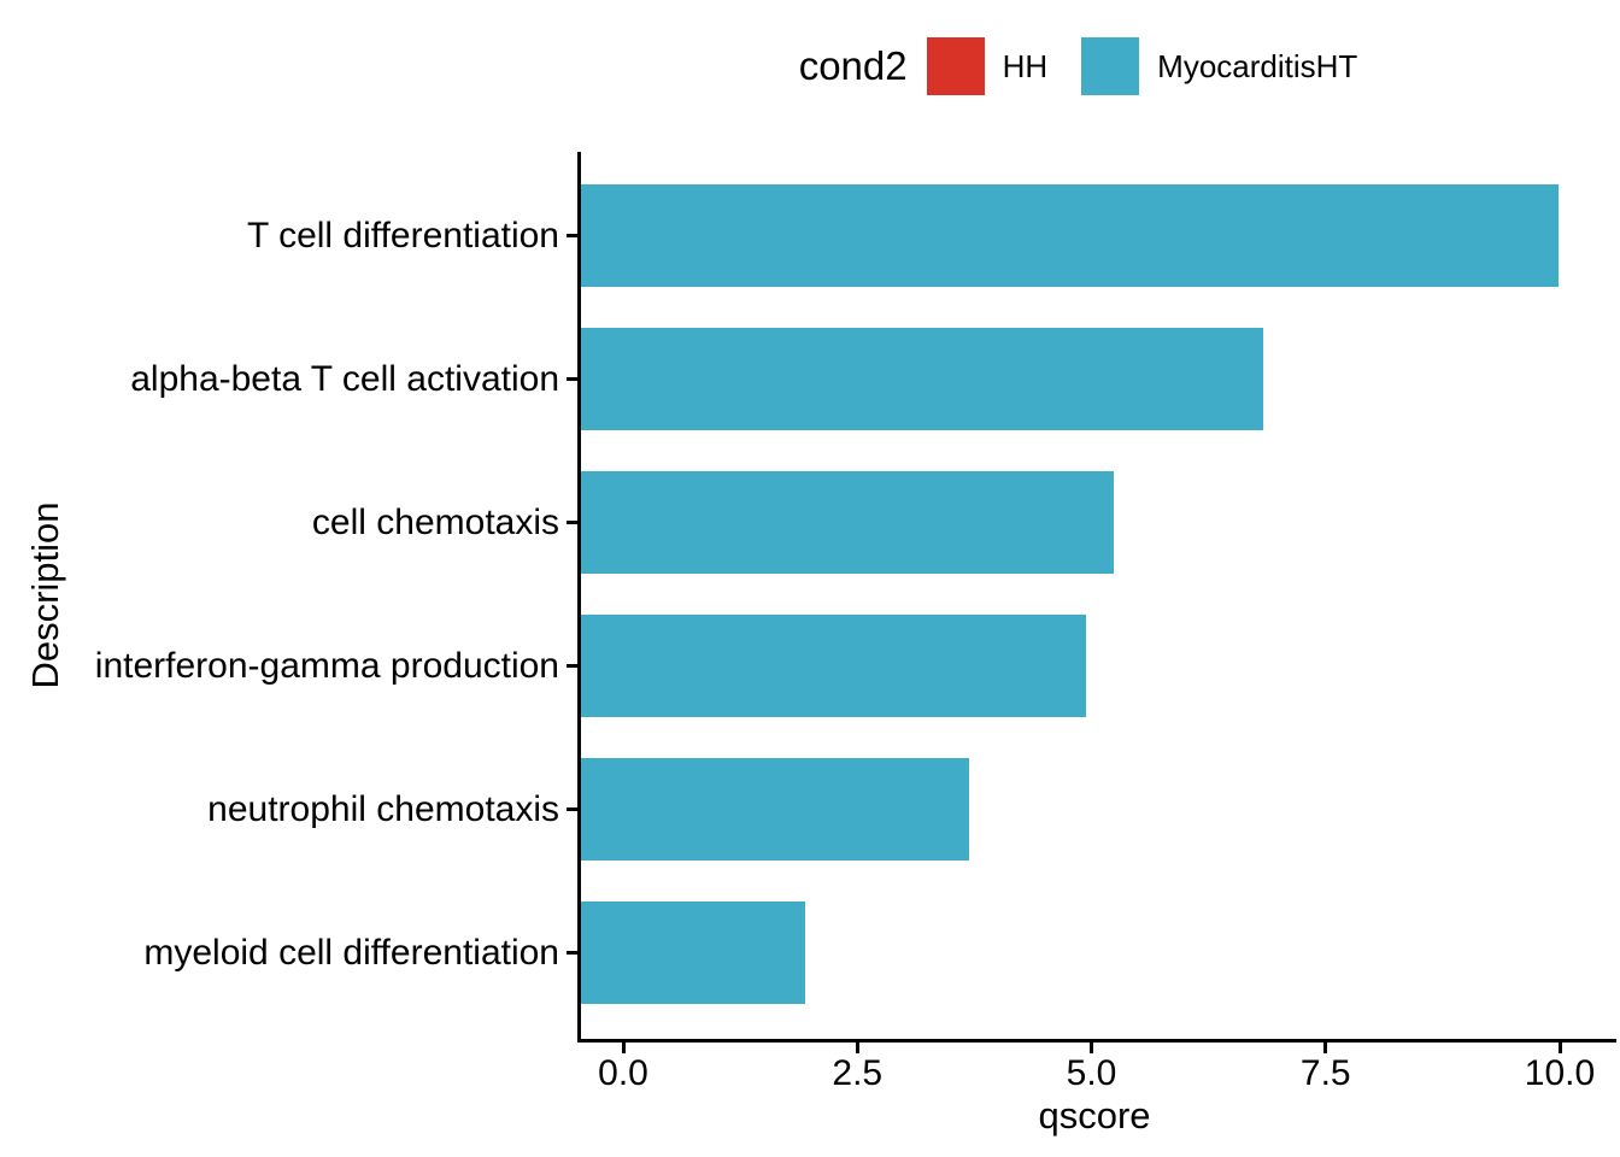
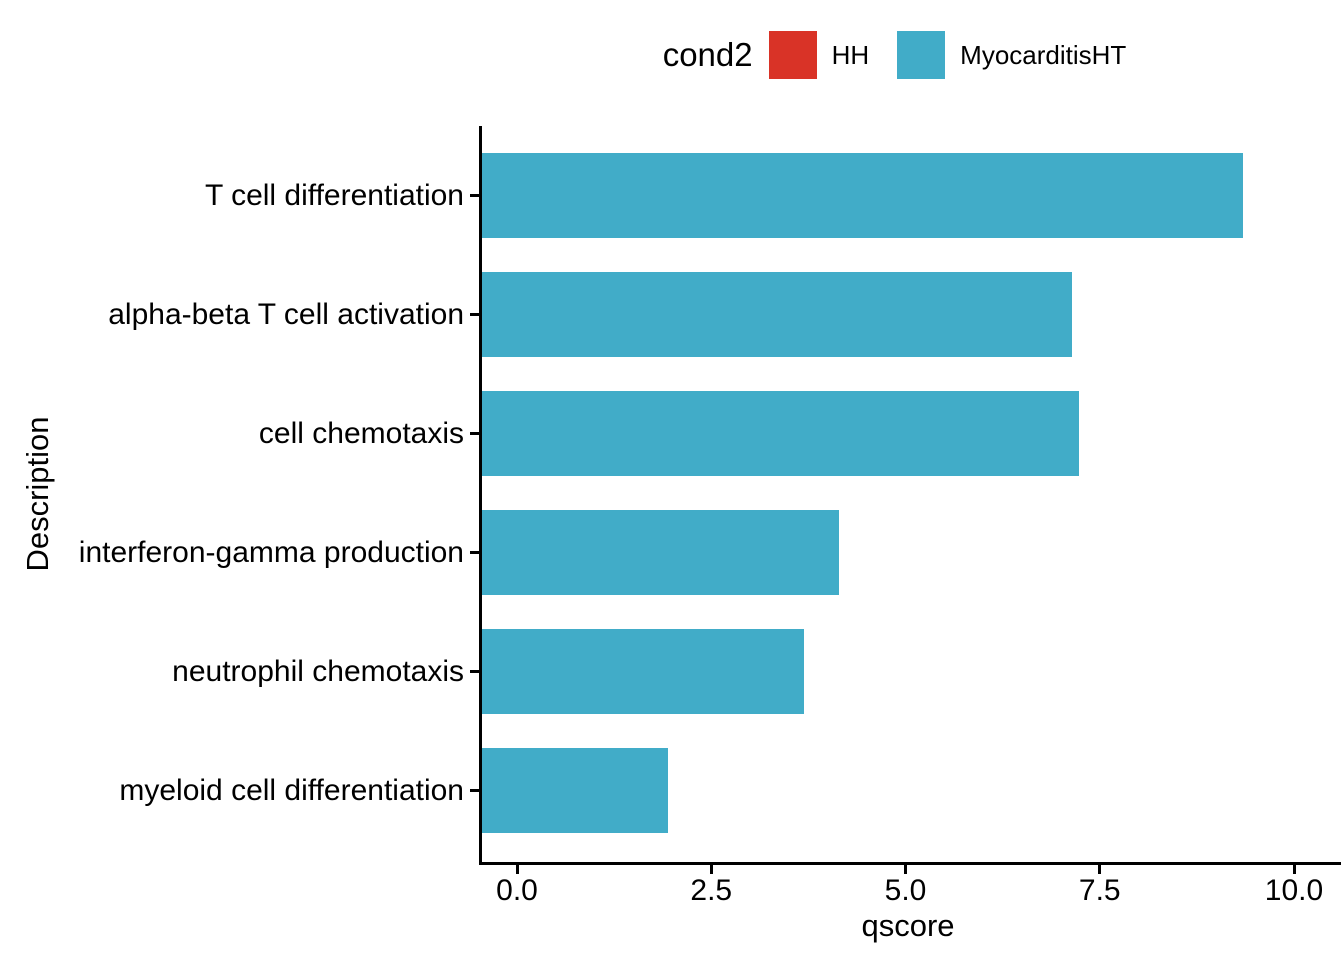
T cell differentiation: 9.9 -> 9.3
alpha-beta T cell activation: 6.8 -> 7.1
cell chemotaxis: 5.2 -> 7.2
interferon-gamma production: 4.9 -> 4.1
